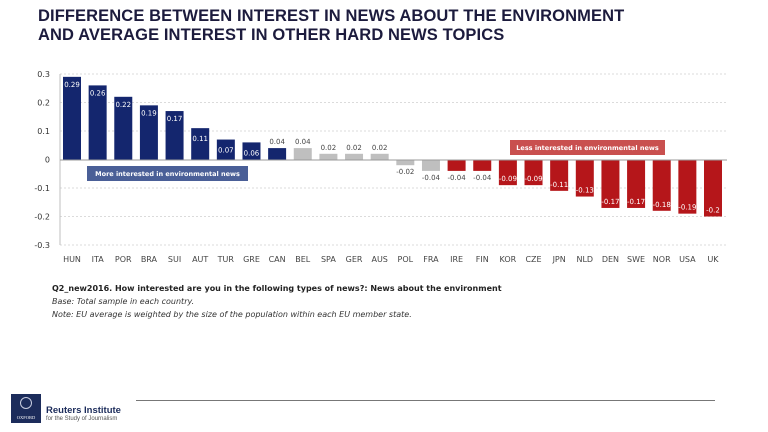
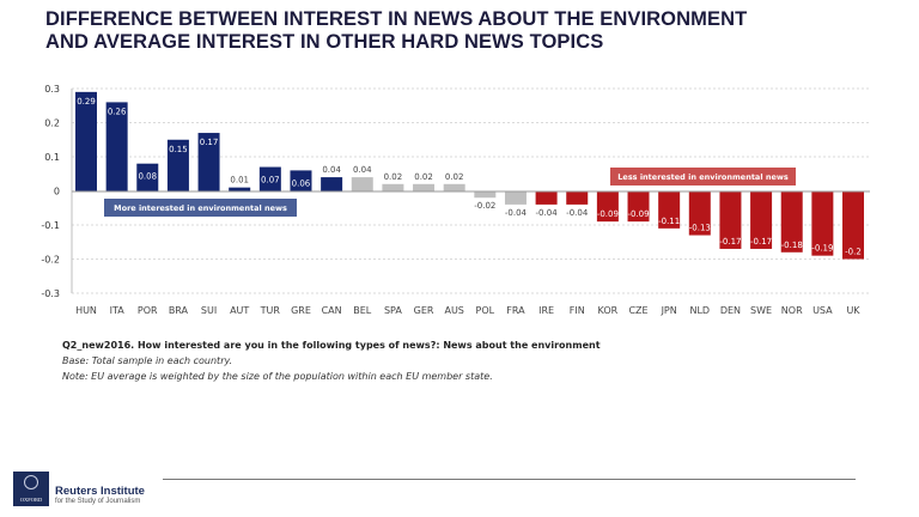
POR: 0.22 -> 0.08
BRA: 0.19 -> 0.15
AUT: 0.11 -> 0.01
